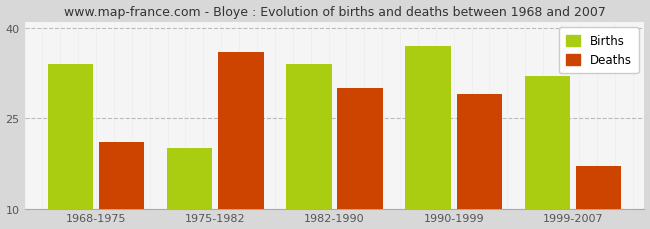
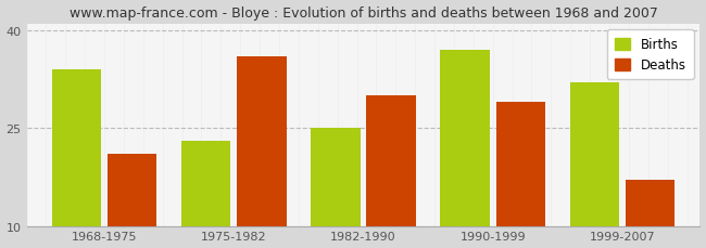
Births/1975-1982: 20 -> 23
Births/1982-1990: 34 -> 25
